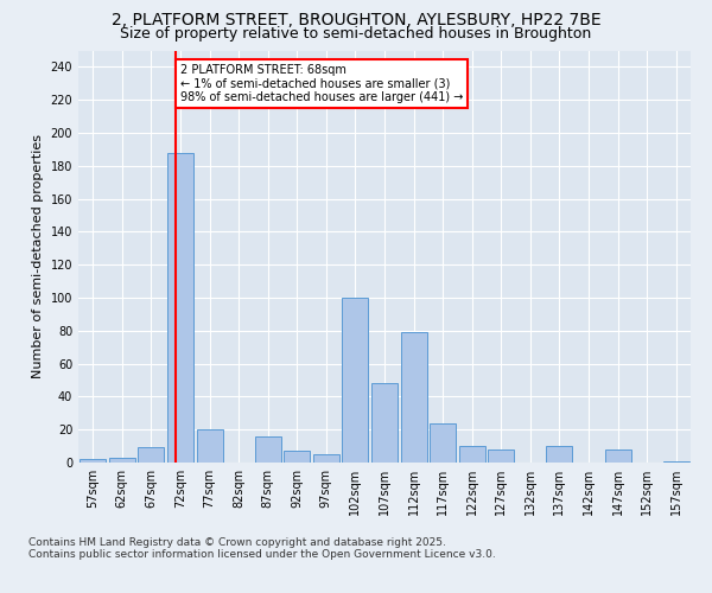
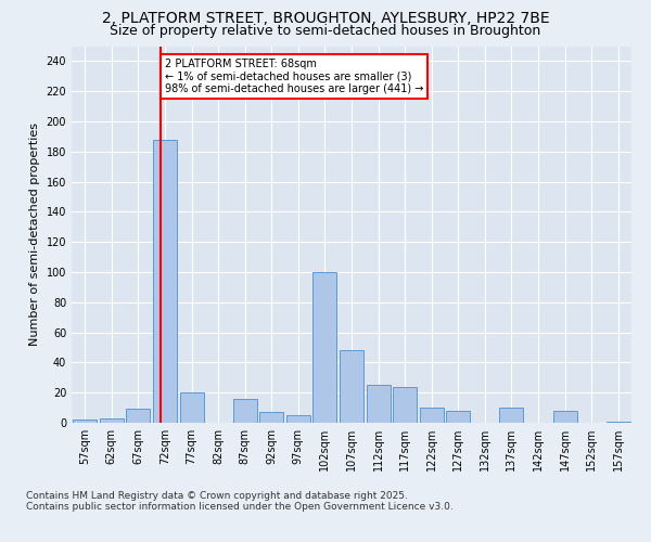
112sqm: 79 -> 25
